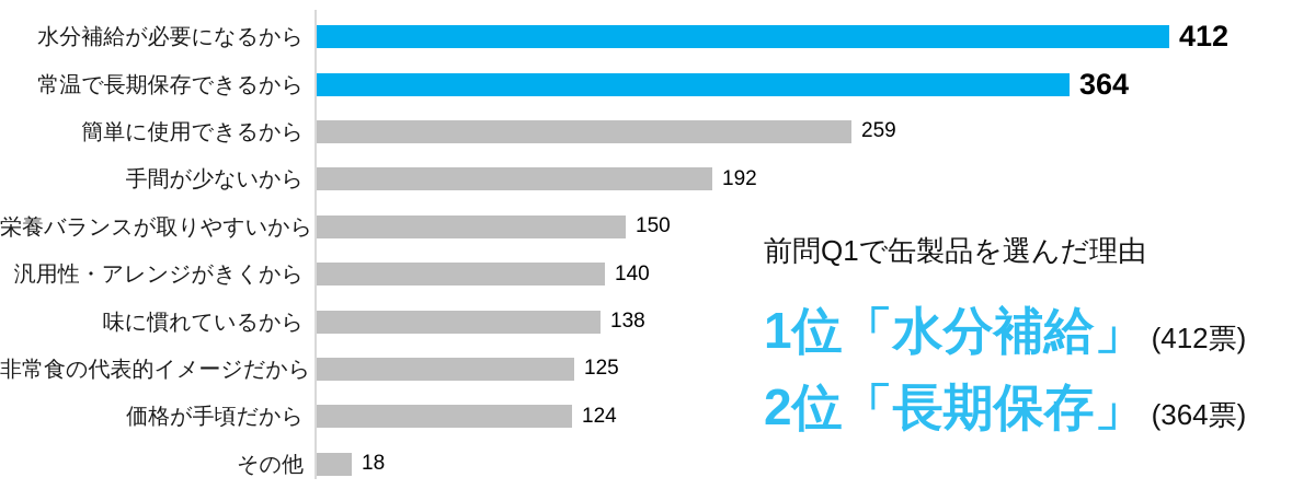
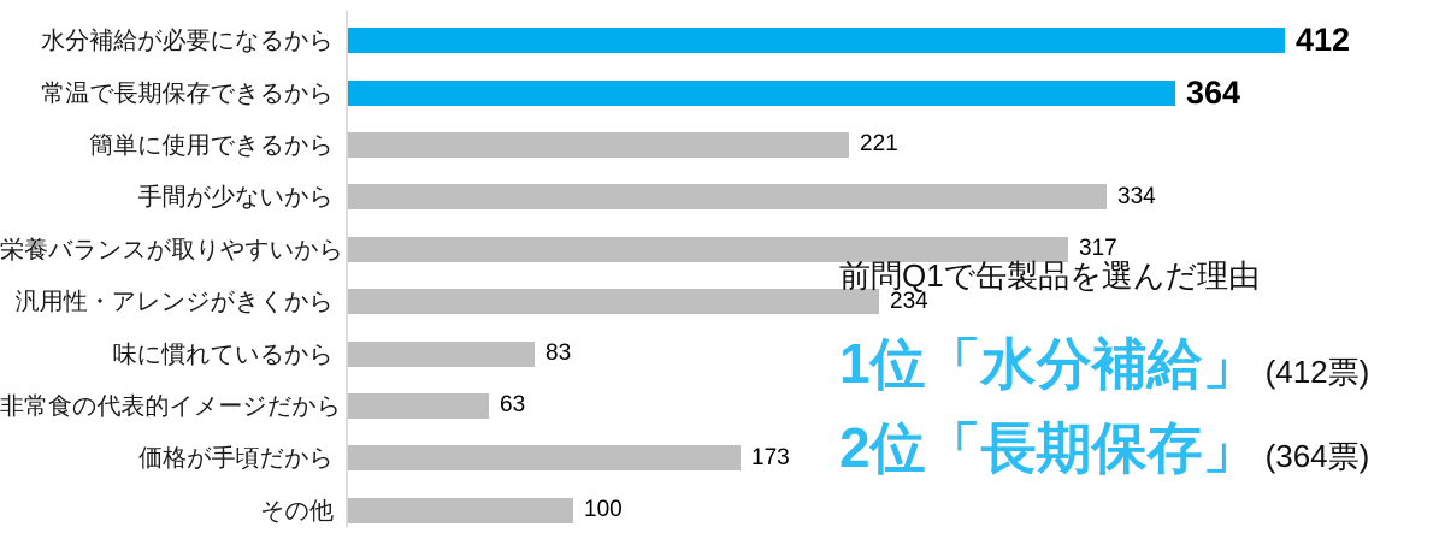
簡単に使用できるから: 259 -> 221
手間が少ないから: 192 -> 334
栄養バランスが取りやすいから: 150 -> 317
汎用性・アレンジがきくから: 140 -> 234
味に慣れているから: 138 -> 83
非常食の代表的イメージだから: 125 -> 63
価格が手頃だから: 124 -> 173
その他: 18 -> 100
